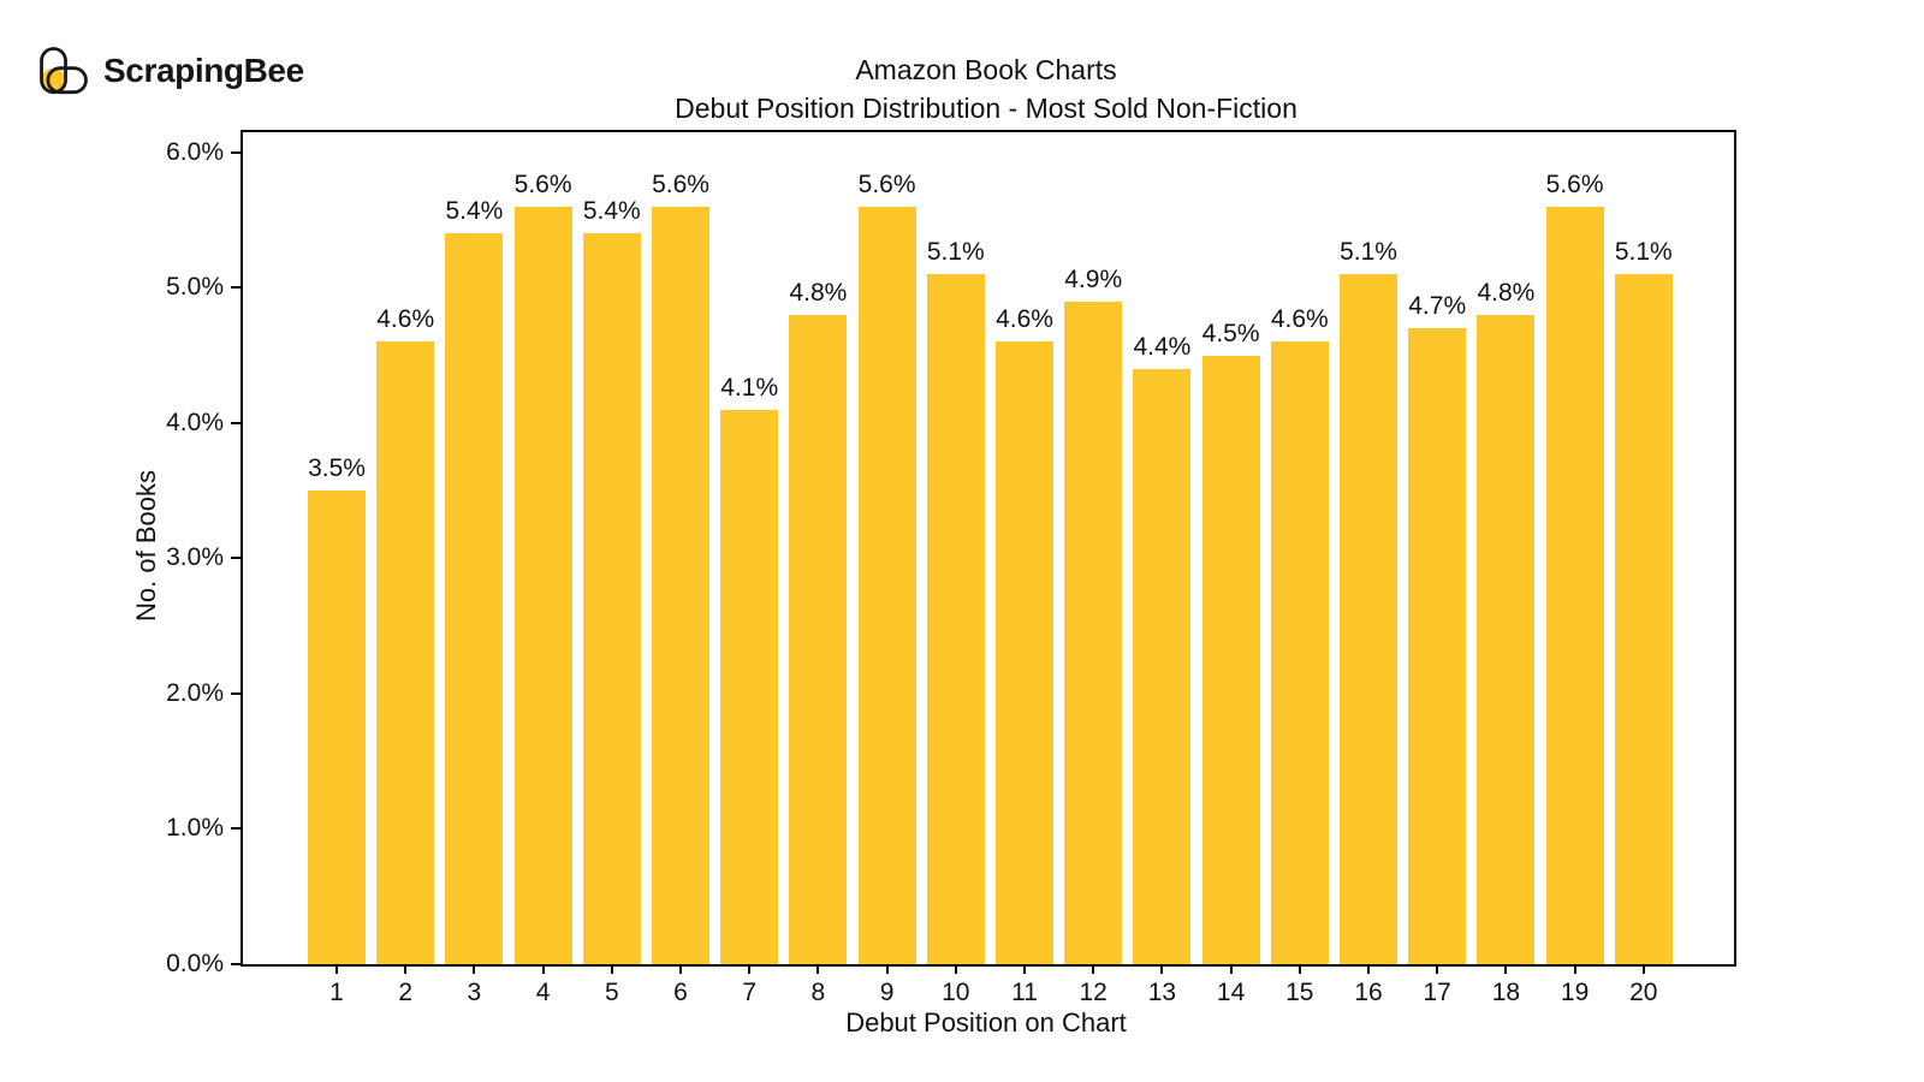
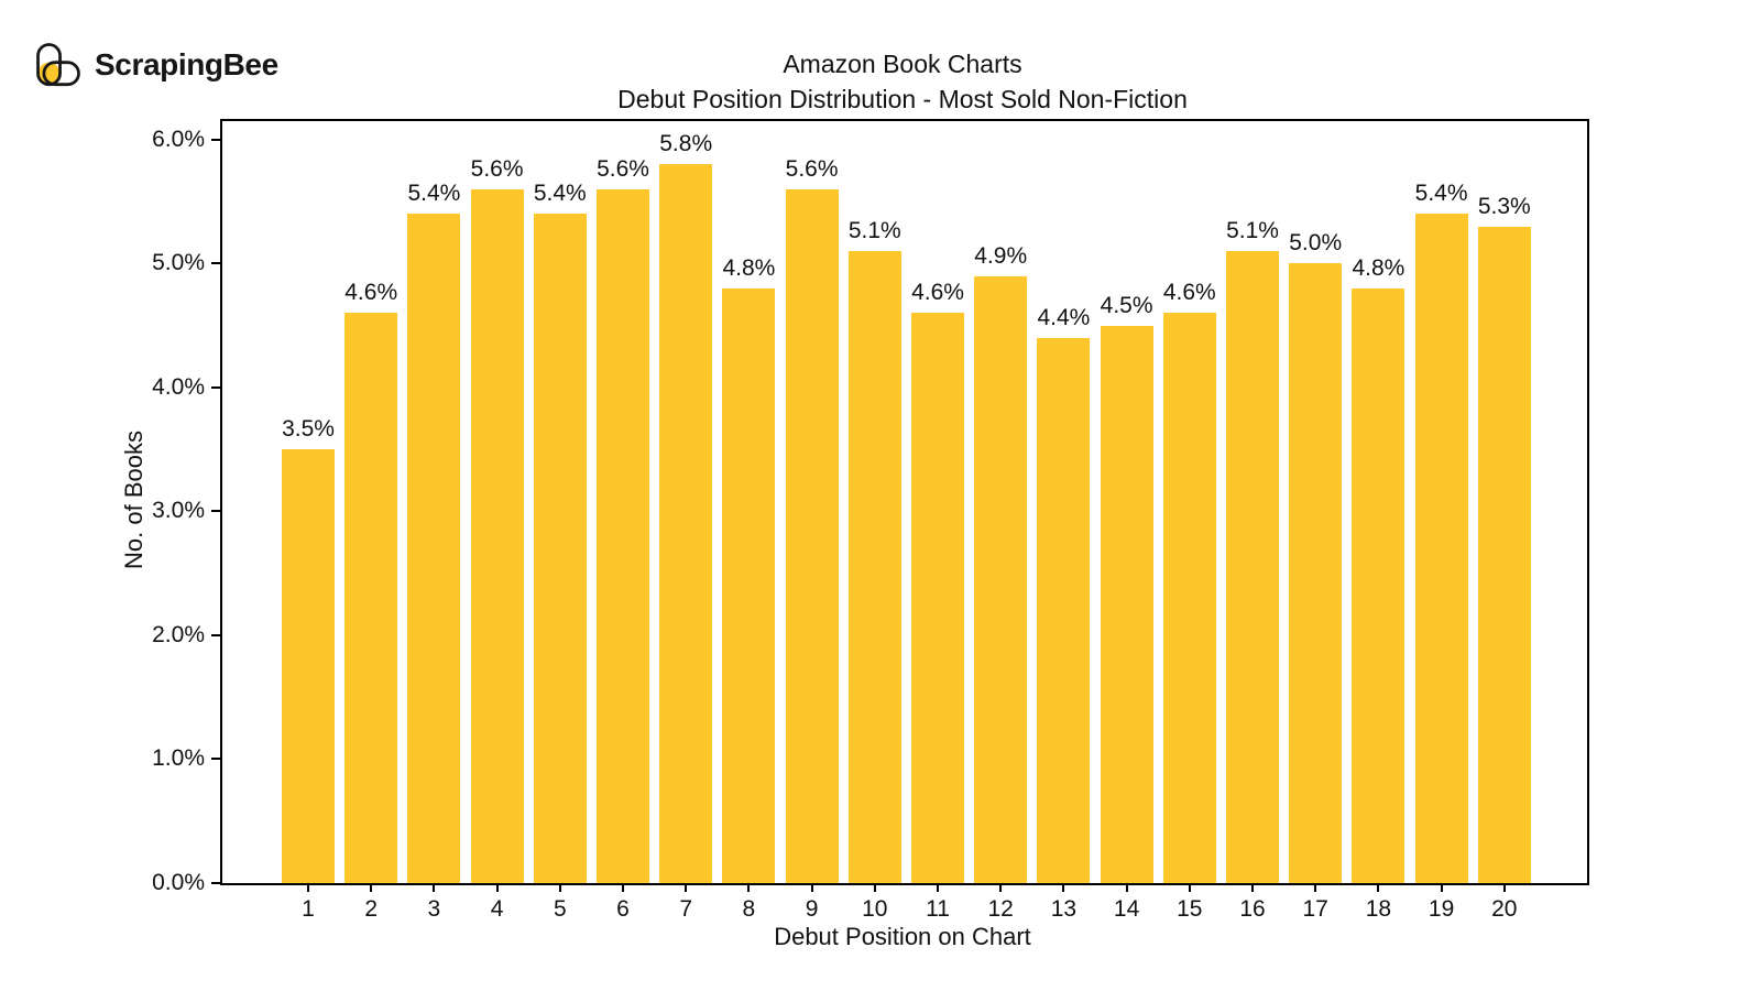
7: 4.1% -> 5.8%
17: 4.7% -> 5.0%
19: 5.6% -> 5.4%
20: 5.1% -> 5.3%
